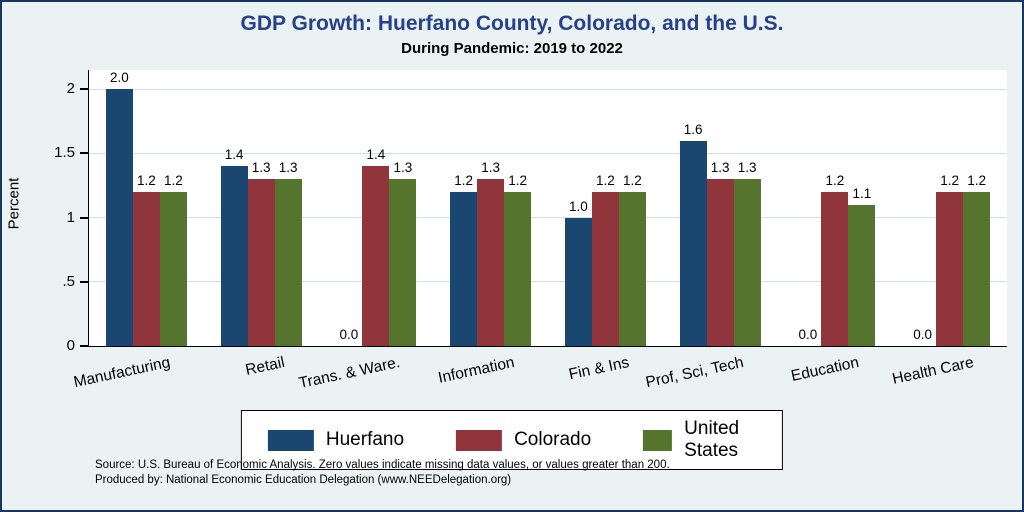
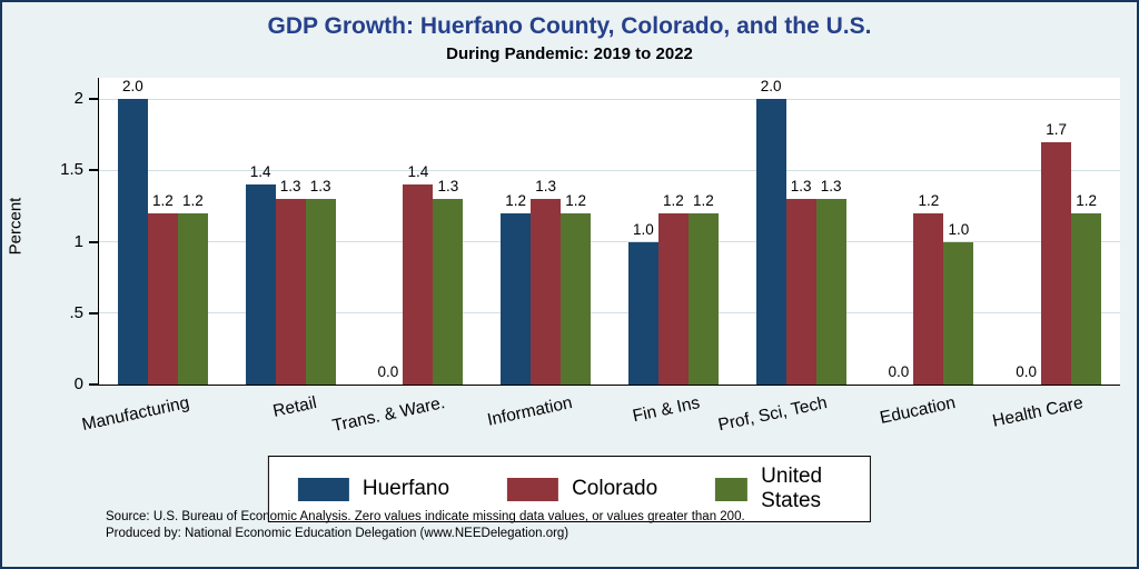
Huerfano/Prof, Sci, Tech: 1.6 -> 2.0
United States/Education: 1.1 -> 1.0
Colorado/Health Care: 1.2 -> 1.7
